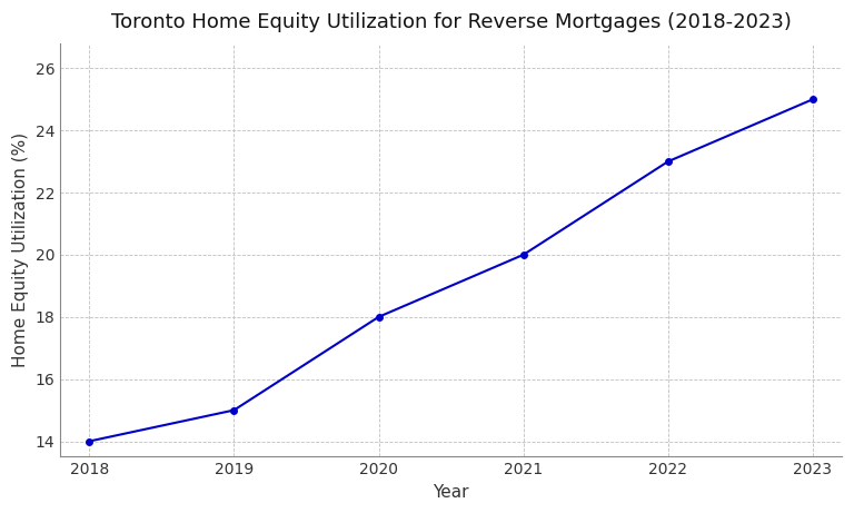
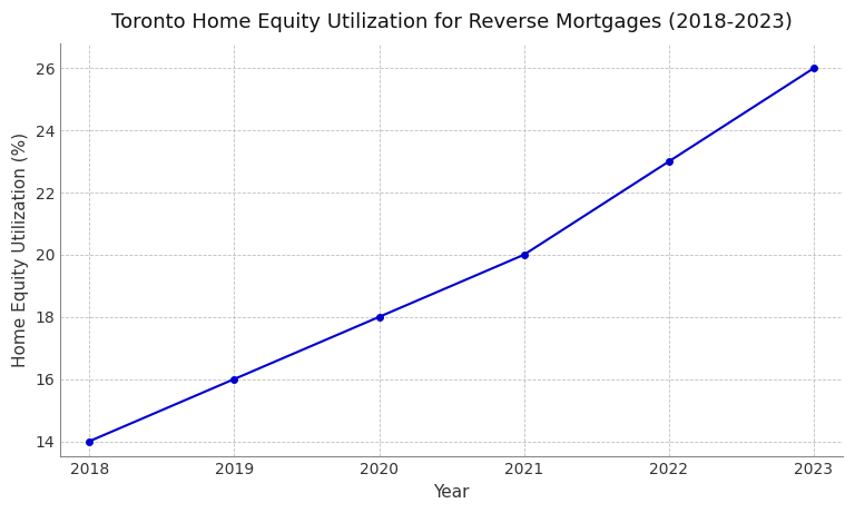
2019: 15 -> 16
2023: 25 -> 26
